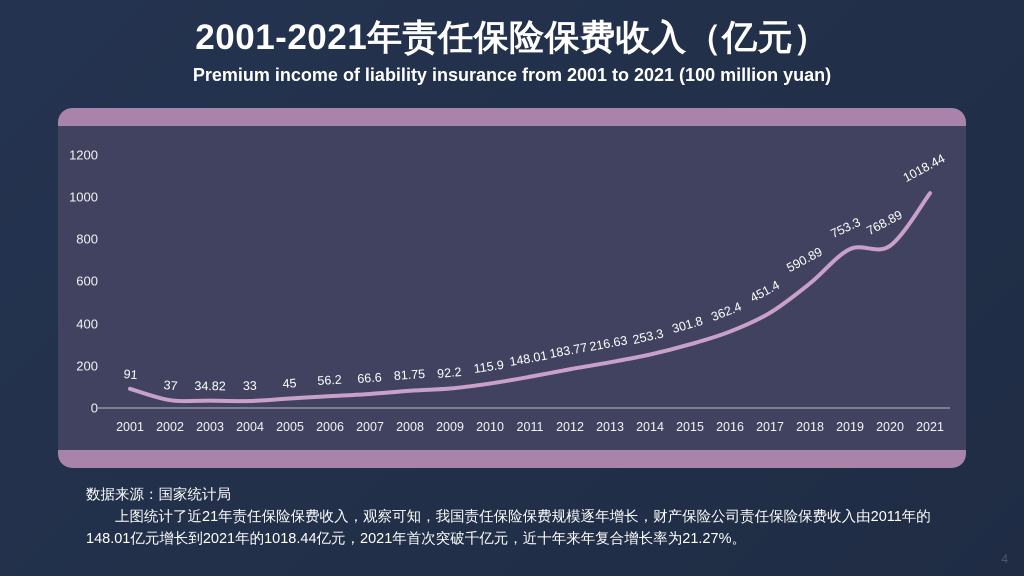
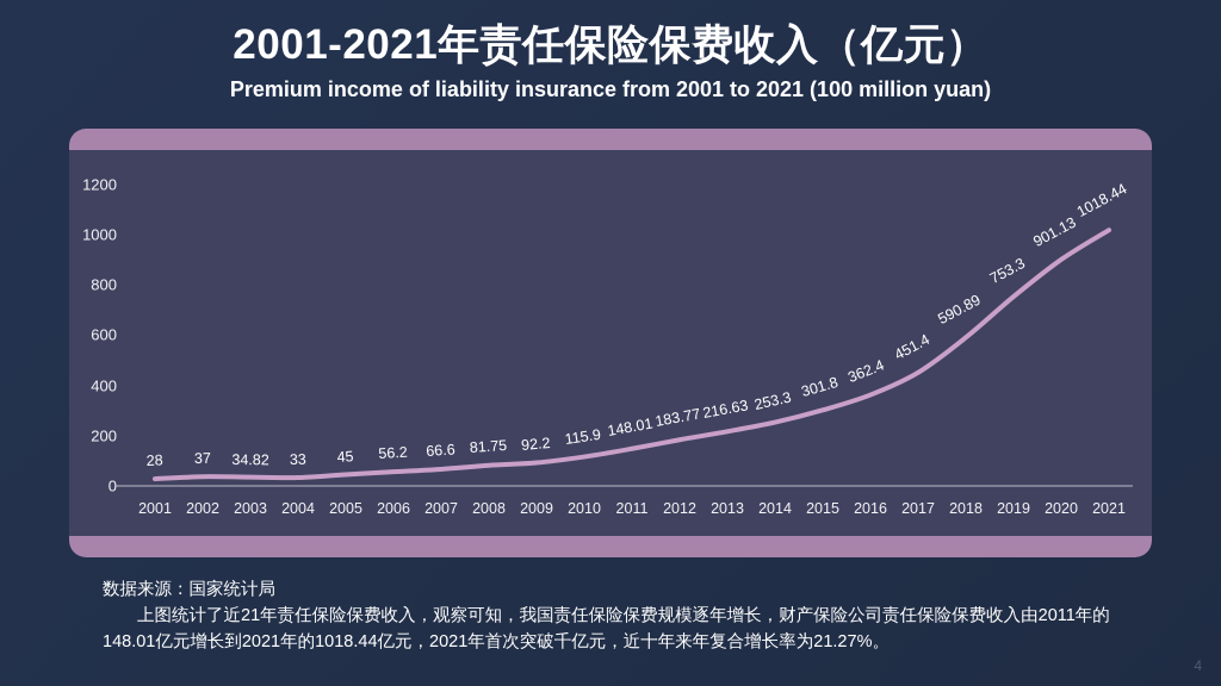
2001: 91 -> 28
2020: 768.89 -> 901.13
